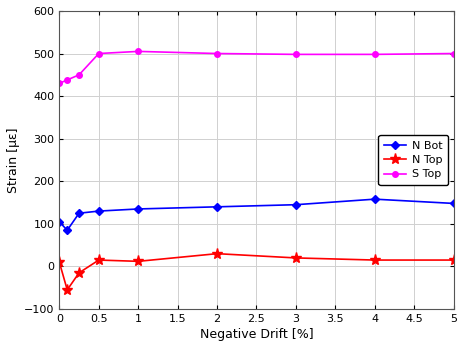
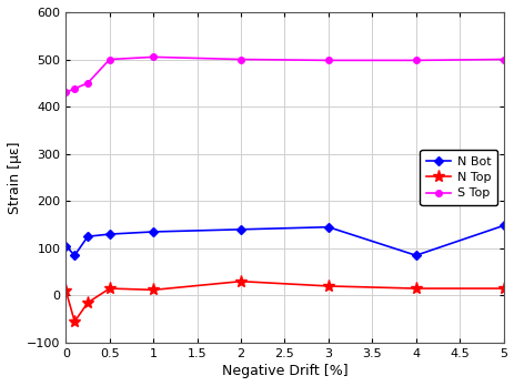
N Bot/4: 158 -> 85
